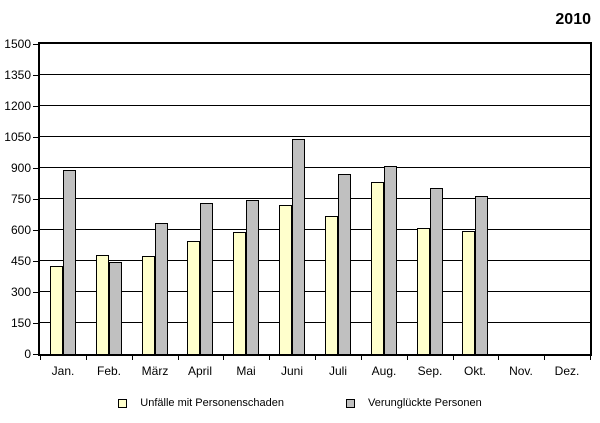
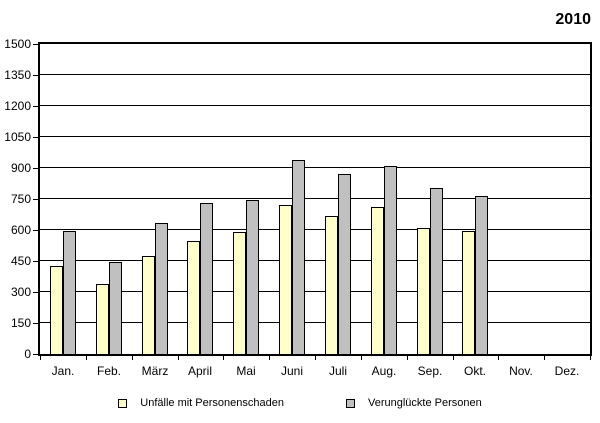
Verunglückte Personen/Jan.: 890 -> 600
Unfälle mit Personenschaden/Feb.: 480 -> 340
Verunglückte Personen/Juni: 1040 -> 940
Unfälle mit Personenschaden/Aug.: 830 -> 710
